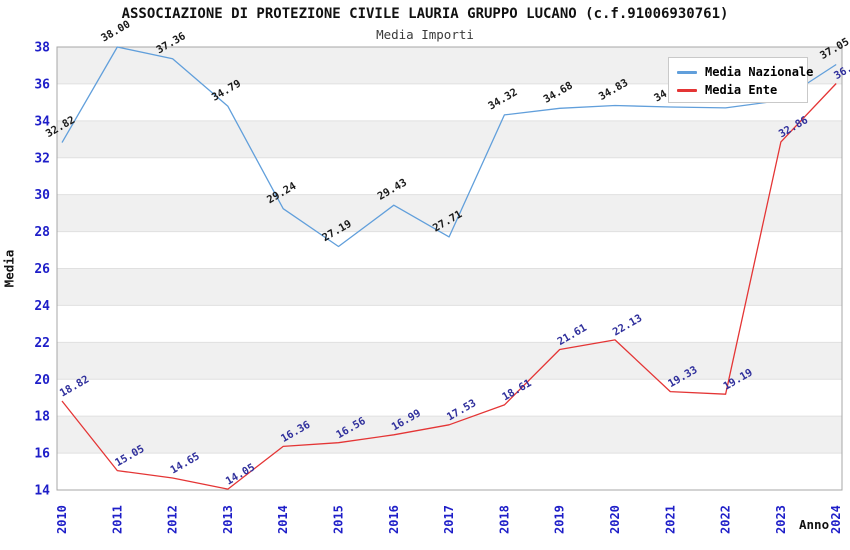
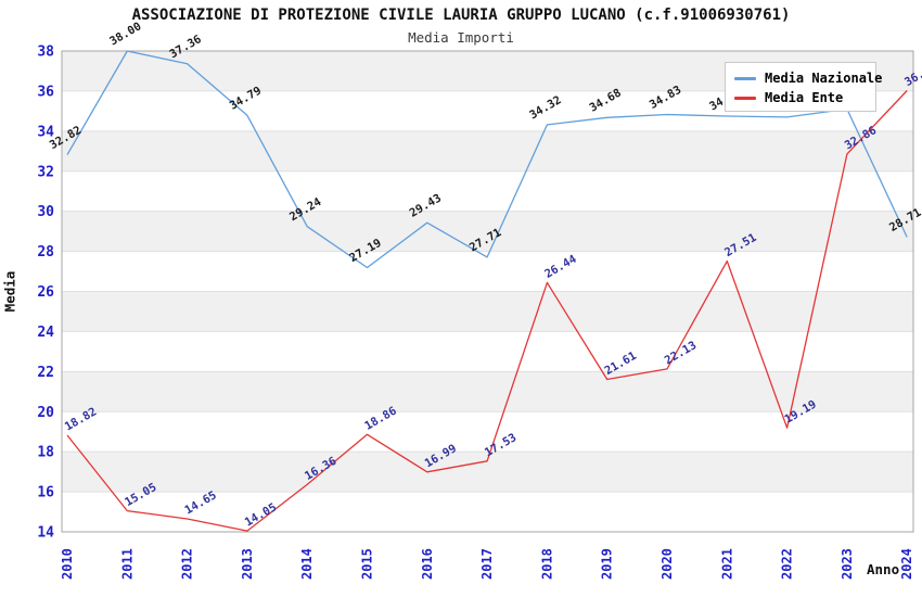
Media Ente/2015: 16.56 -> 18.86
Media Ente/2018: 18.61 -> 26.44
Media Ente/2021: 19.33 -> 27.51
Media Nazionale/2024: 37.05 -> 28.71
